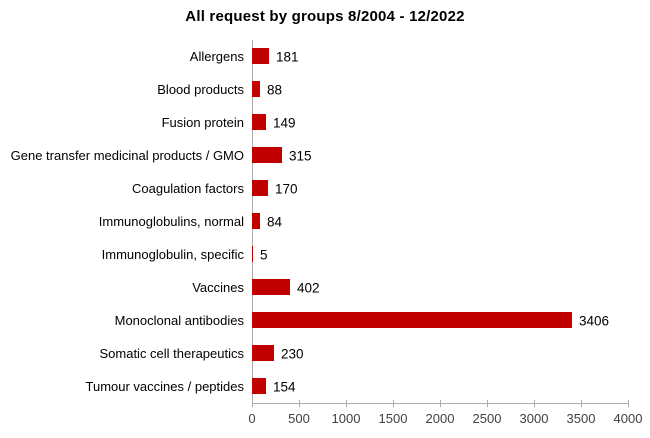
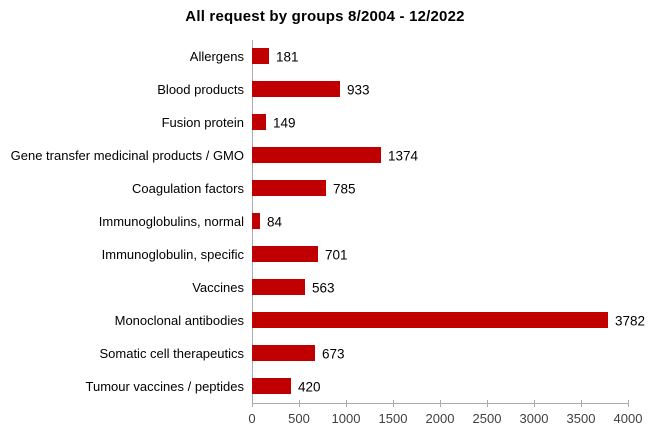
Blood products: 88 -> 933
Gene transfer medicinal products / GMO: 315 -> 1374
Coagulation factors: 170 -> 785
Immunoglobulin, specific: 5 -> 701
Vaccines: 402 -> 563
Monoclonal antibodies: 3406 -> 3782
Somatic cell therapeutics: 230 -> 673
Tumour vaccines / peptides: 154 -> 420
